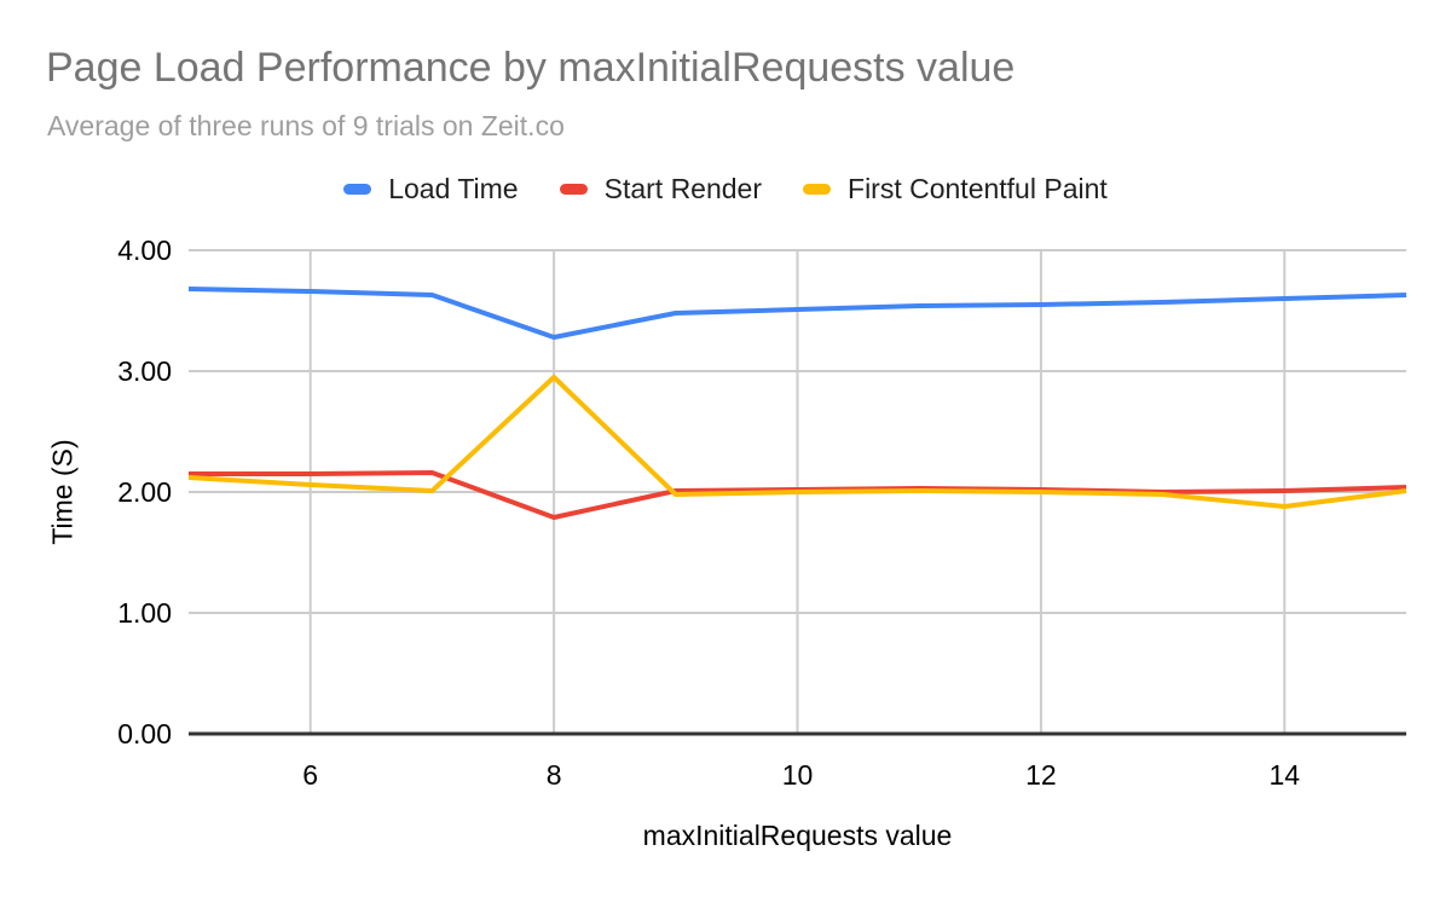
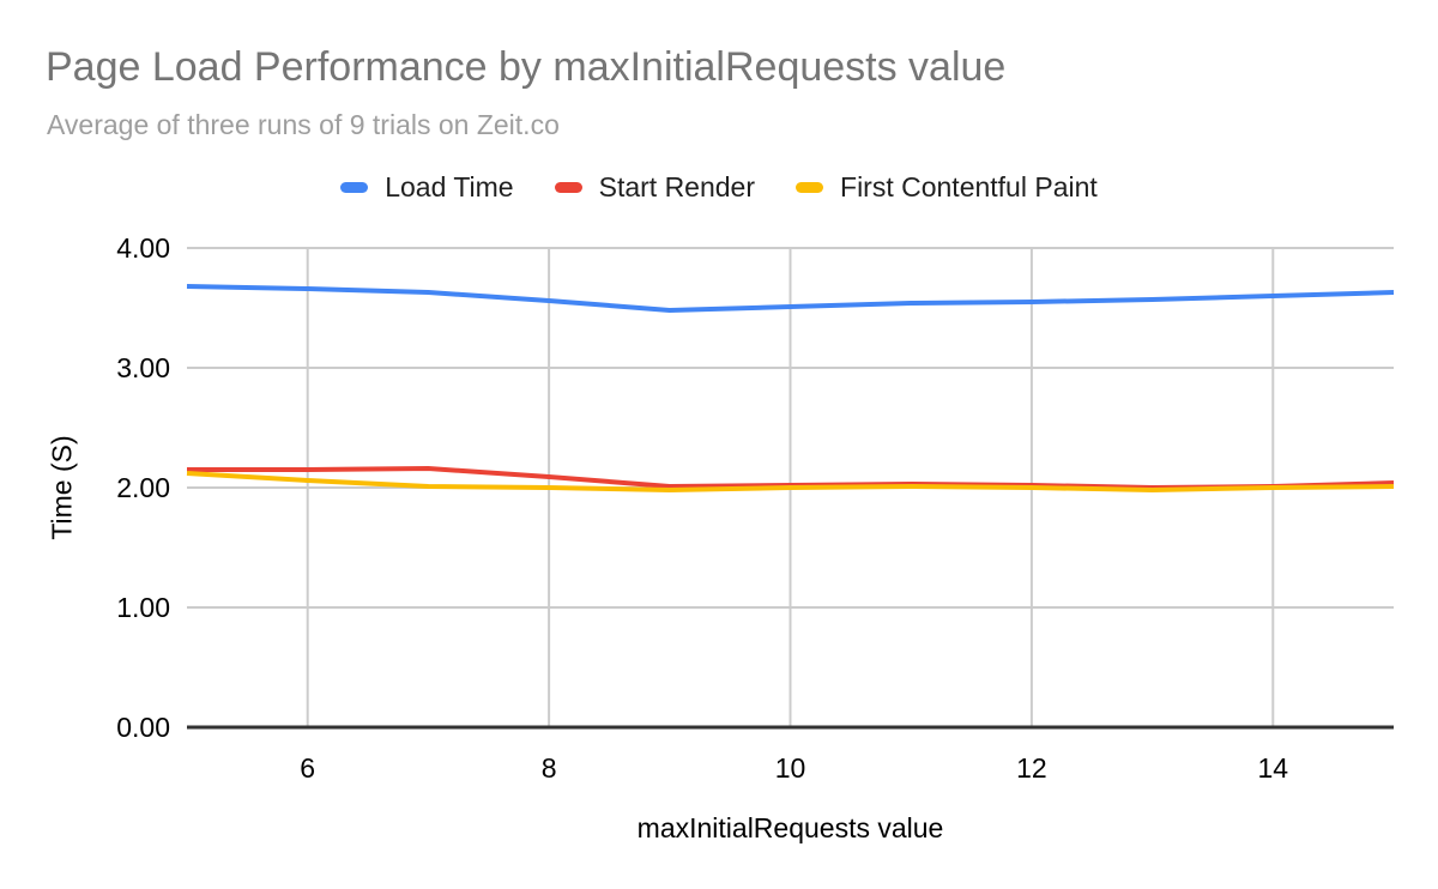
Load Time/8: 3.28 -> 3.56
Start Render/8: 1.79 -> 2.09
First Contentful Paint/8: 2.95 -> 2.00
First Contentful Paint/14: 1.88 -> 2.00
